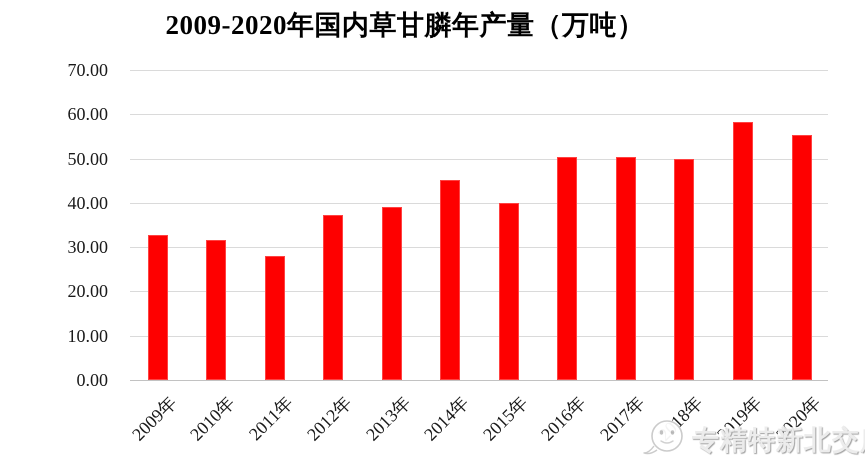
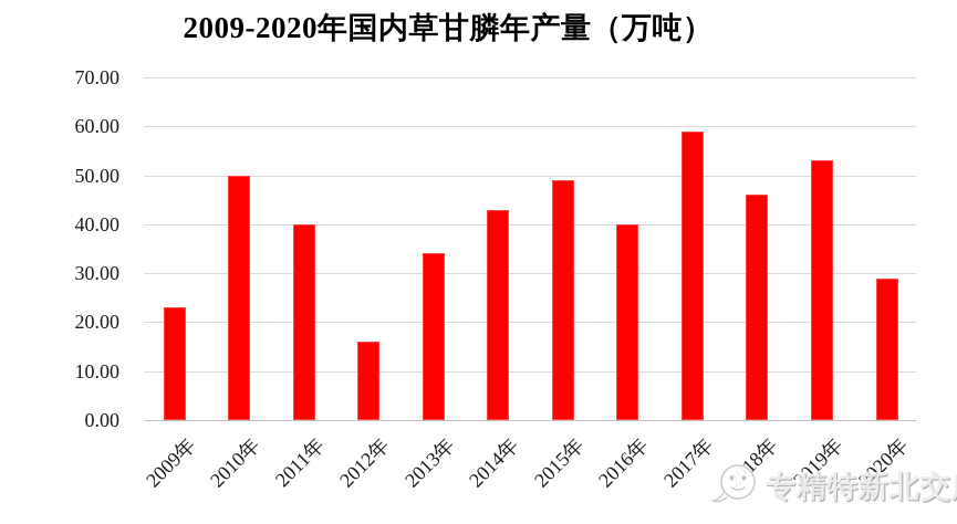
2009年: 33 -> 23
2010年: 32 -> 50
2011年: 28 -> 40
2012年: 37 -> 16
2013年: 39 -> 34
2014年: 45 -> 43
2015年: 40 -> 49
2016年: 50 -> 40
2017年: 50 -> 59
2018年: 50 -> 46
2019年: 58 -> 53
2020年: 55 -> 29
